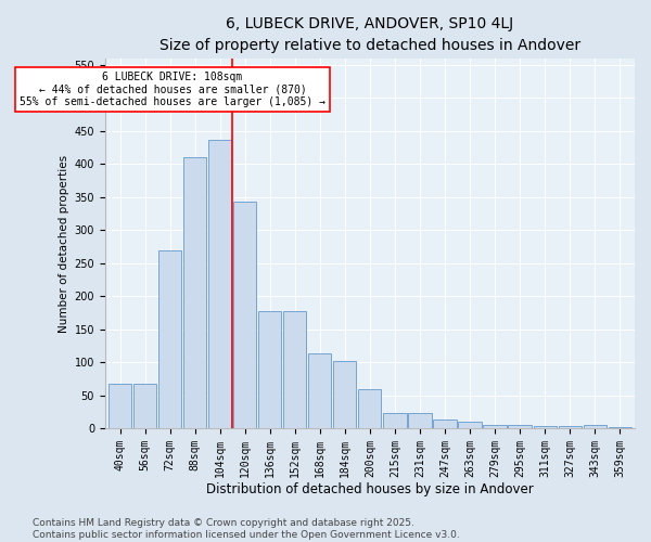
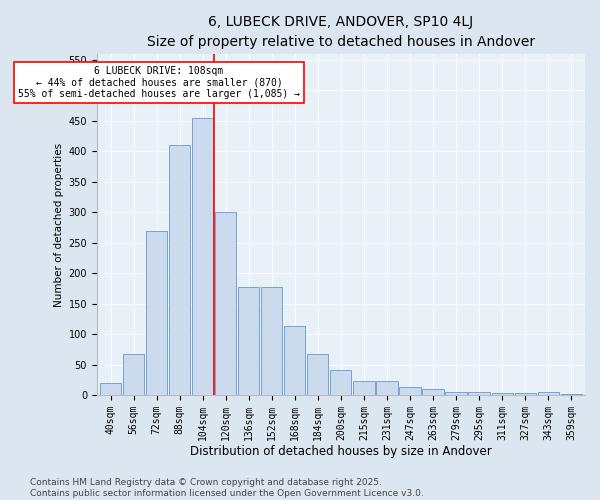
40sqm: 68 -> 20
104sqm: 436 -> 455
120sqm: 344 -> 300
184sqm: 102 -> 67
200sqm: 60 -> 42
